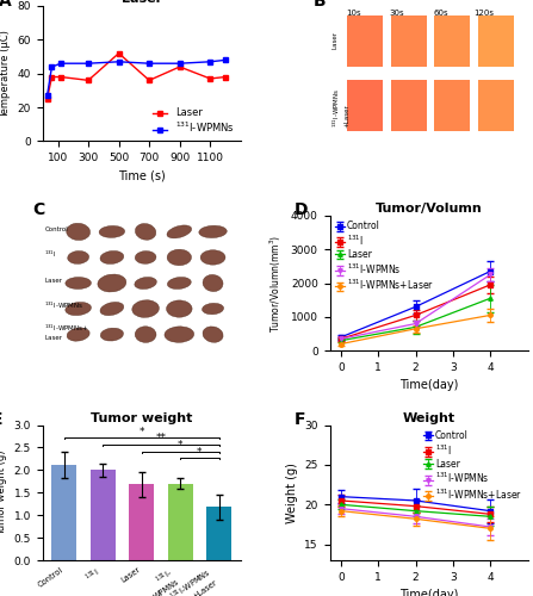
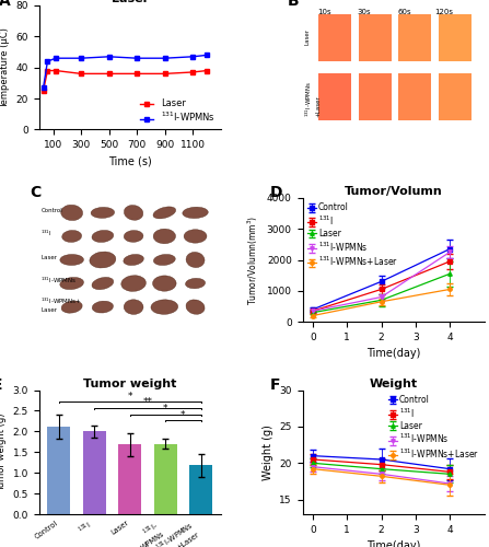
Laser/Laser/500: 52 -> 36
Laser/Laser/900: 44 -> 36
